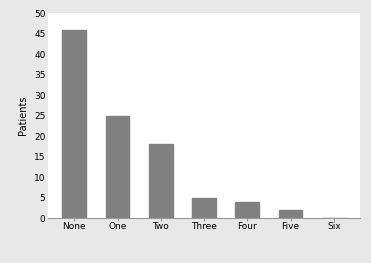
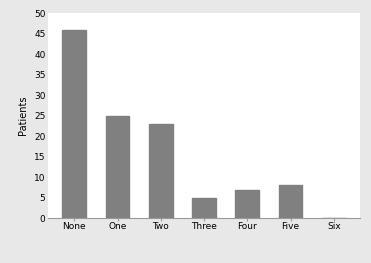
Two: 18 -> 23
Four: 4 -> 7
Five: 2 -> 8
